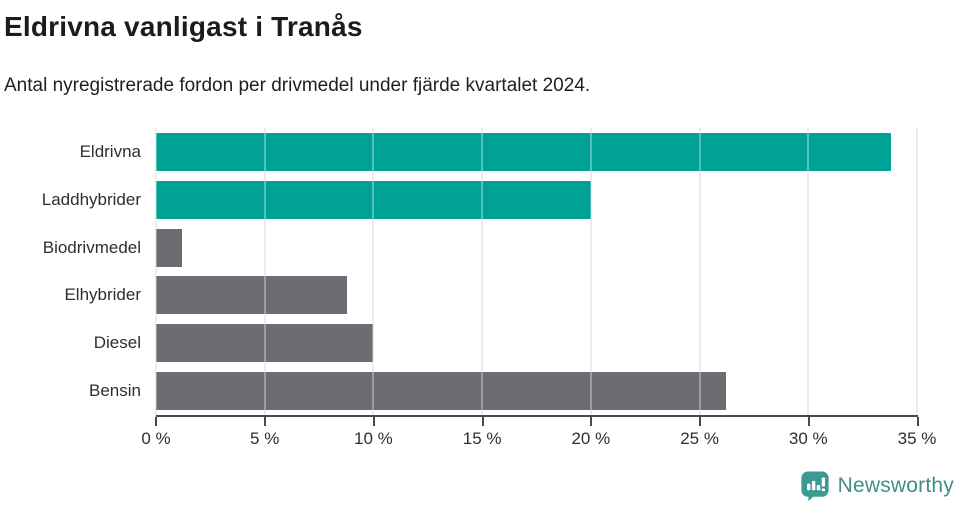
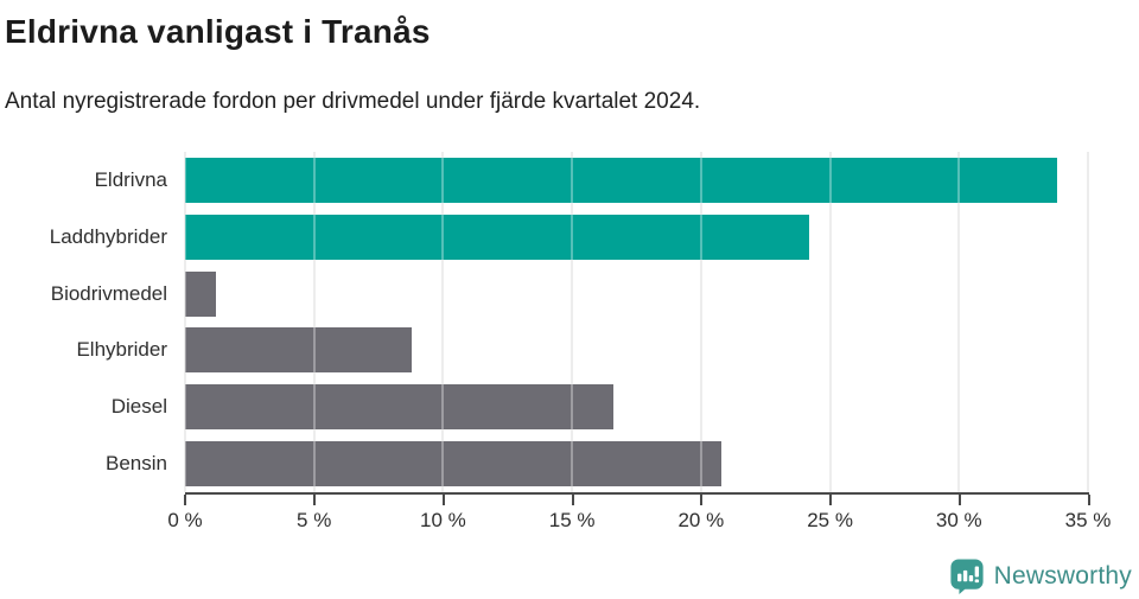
Laddhybrider: 20.0% -> 24.2%
Diesel: 10.0% -> 16.6%
Bensin: 26.2% -> 20.8%
